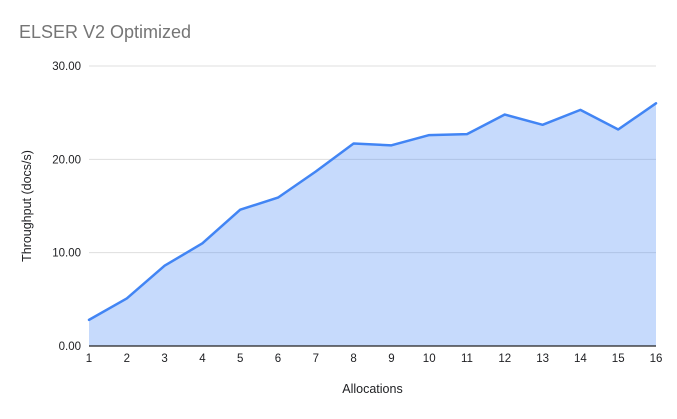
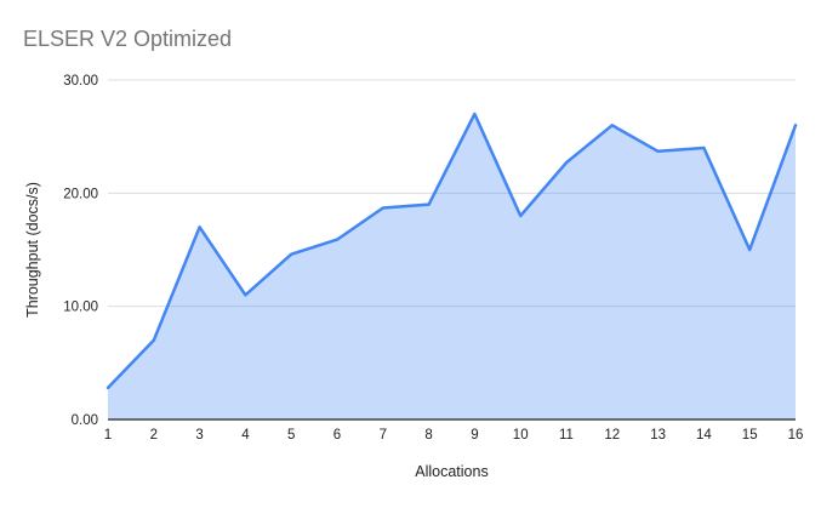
2: 5 -> 7
3: 9 -> 17
8: 22 -> 19
9: 22 -> 27
10: 23 -> 18
12: 25 -> 26
14: 25 -> 24
15: 23 -> 15
